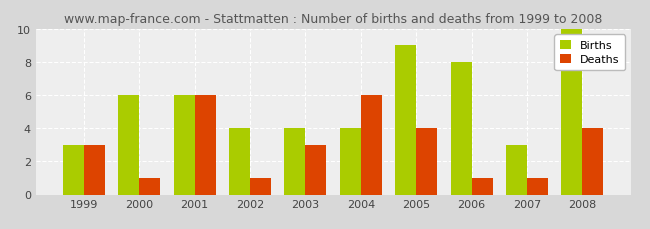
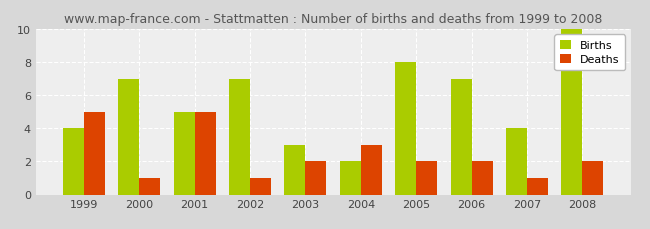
Births/1999: 3 -> 4
Deaths/1999: 3 -> 5
Births/2000: 6 -> 7
Births/2001: 6 -> 5
Deaths/2001: 6 -> 5
Births/2002: 4 -> 7
Births/2003: 4 -> 3
Deaths/2003: 3 -> 2
Births/2004: 4 -> 2
Deaths/2004: 6 -> 3
Births/2005: 9 -> 8
Deaths/2005: 4 -> 2
Births/2006: 8 -> 7
Deaths/2006: 1 -> 2
Births/2007: 3 -> 4
Deaths/2008: 4 -> 2
